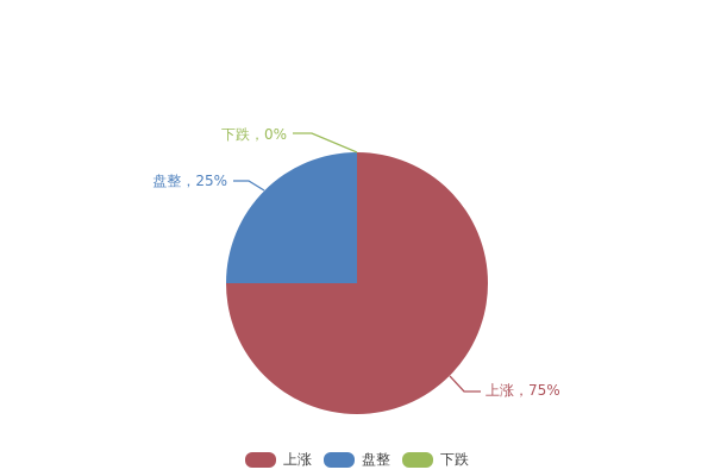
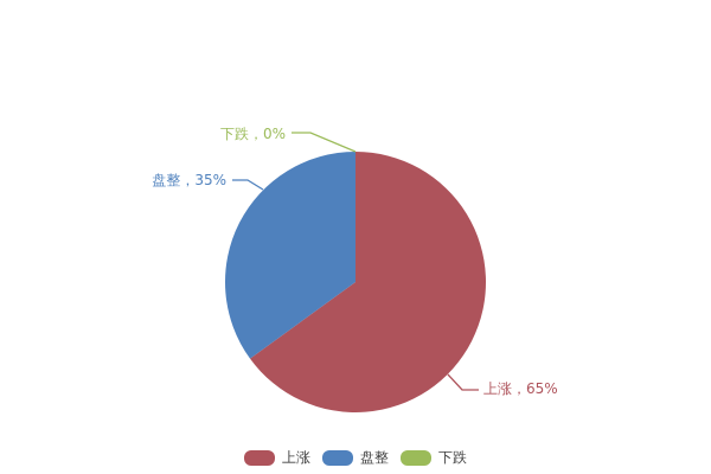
上涨: 75 -> 65
盘整: 25 -> 35
